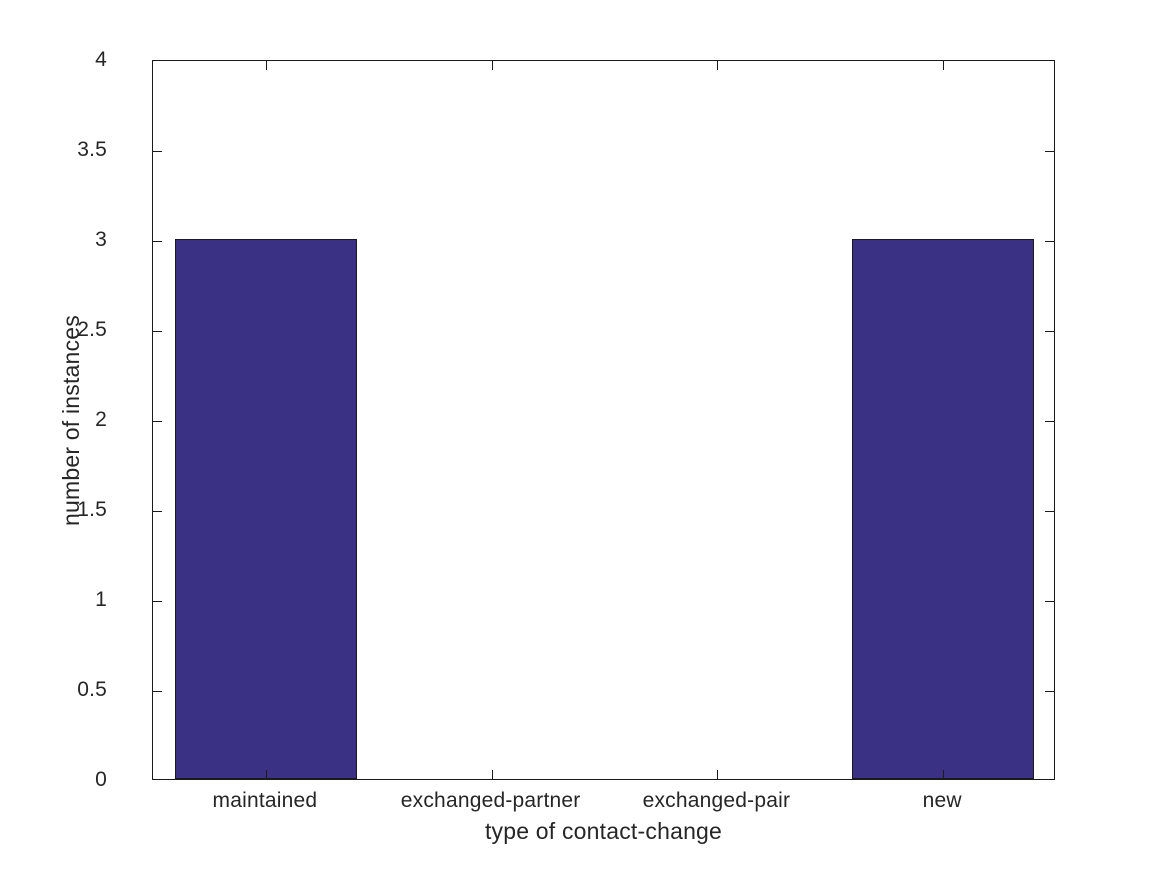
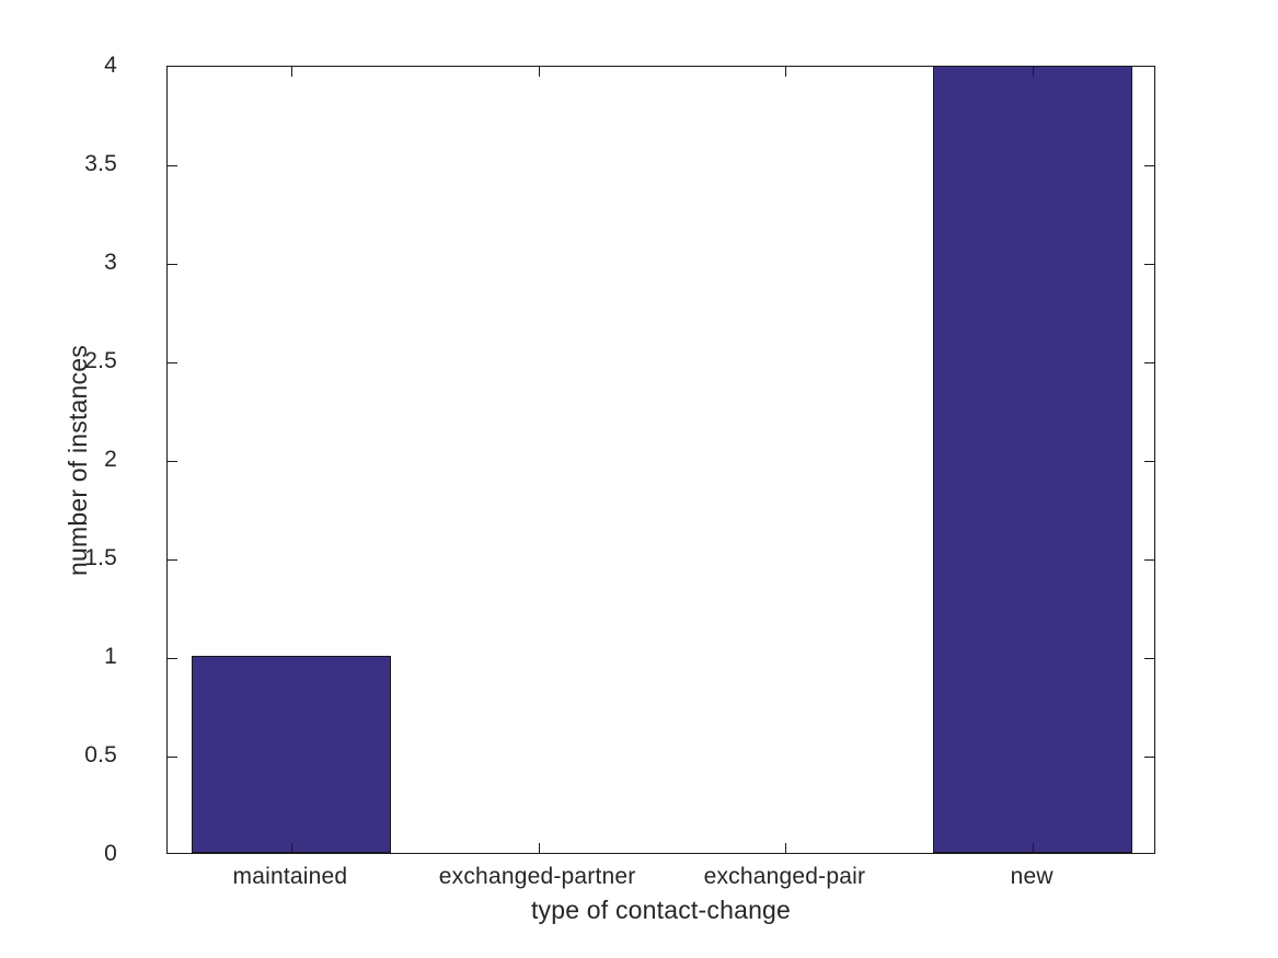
maintained: 3 -> 1
new: 3 -> 4
